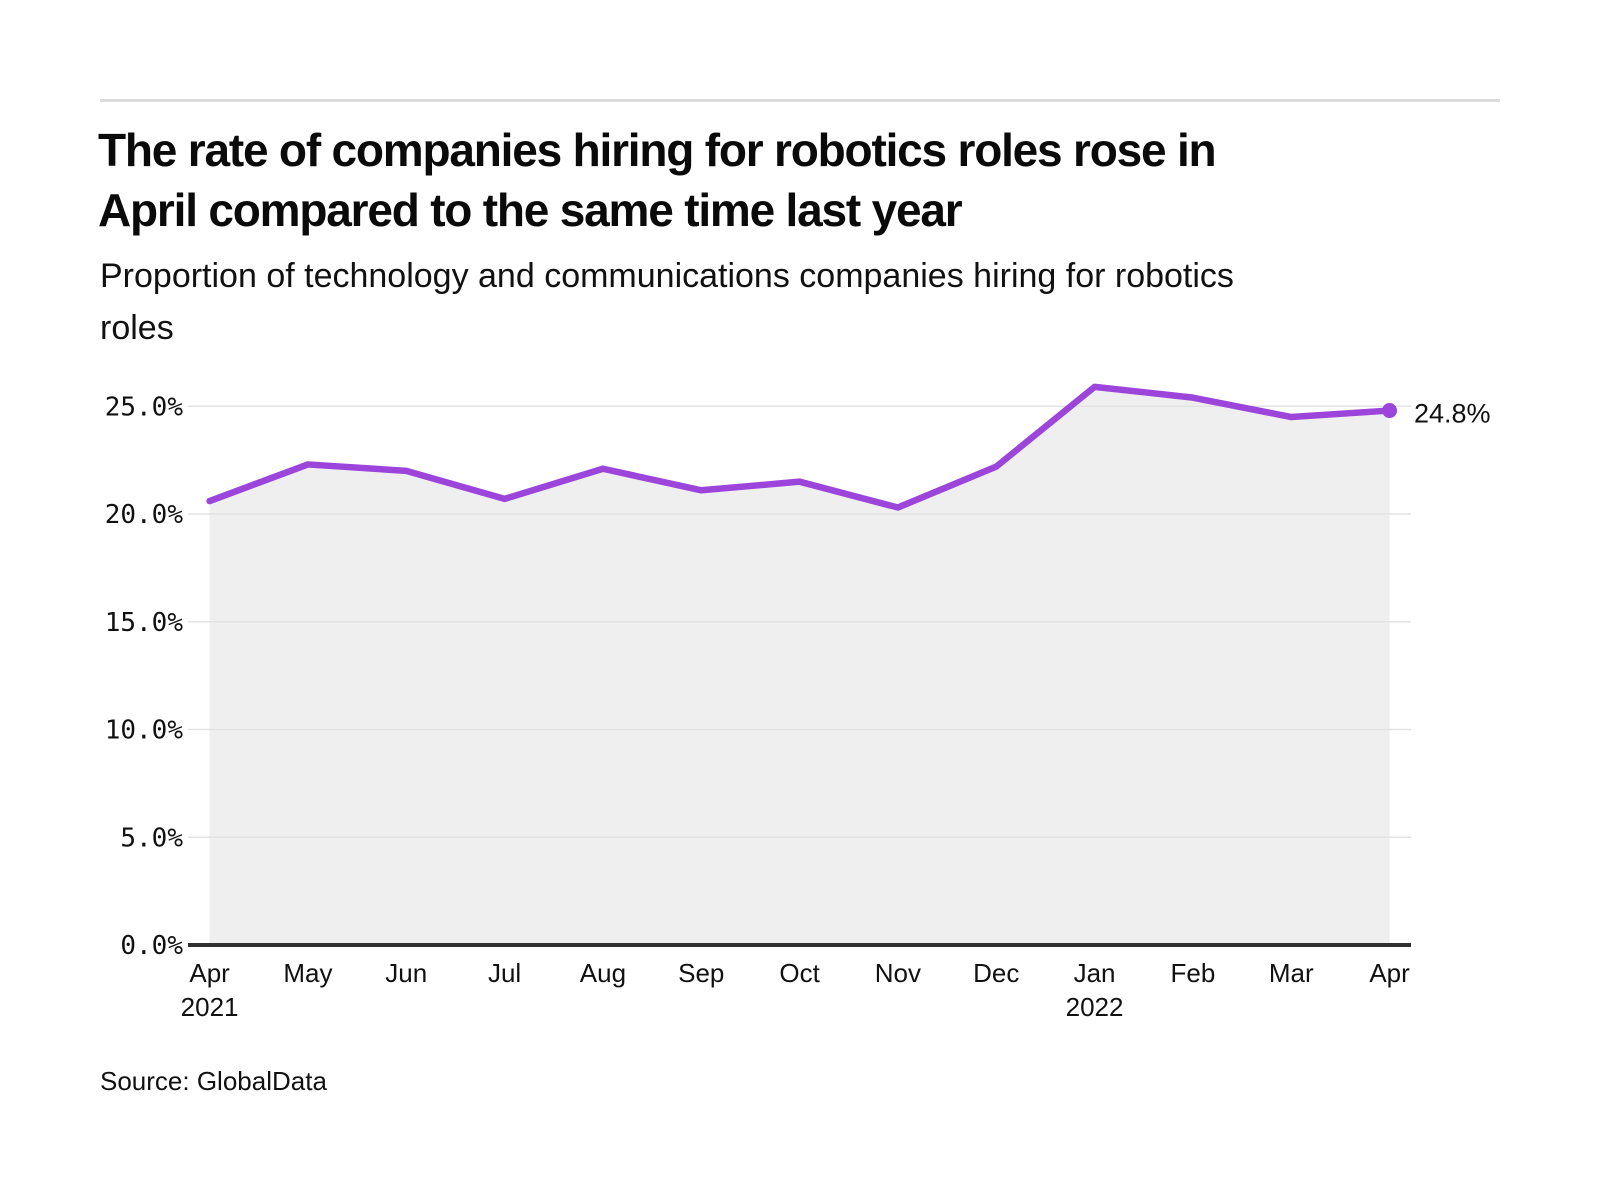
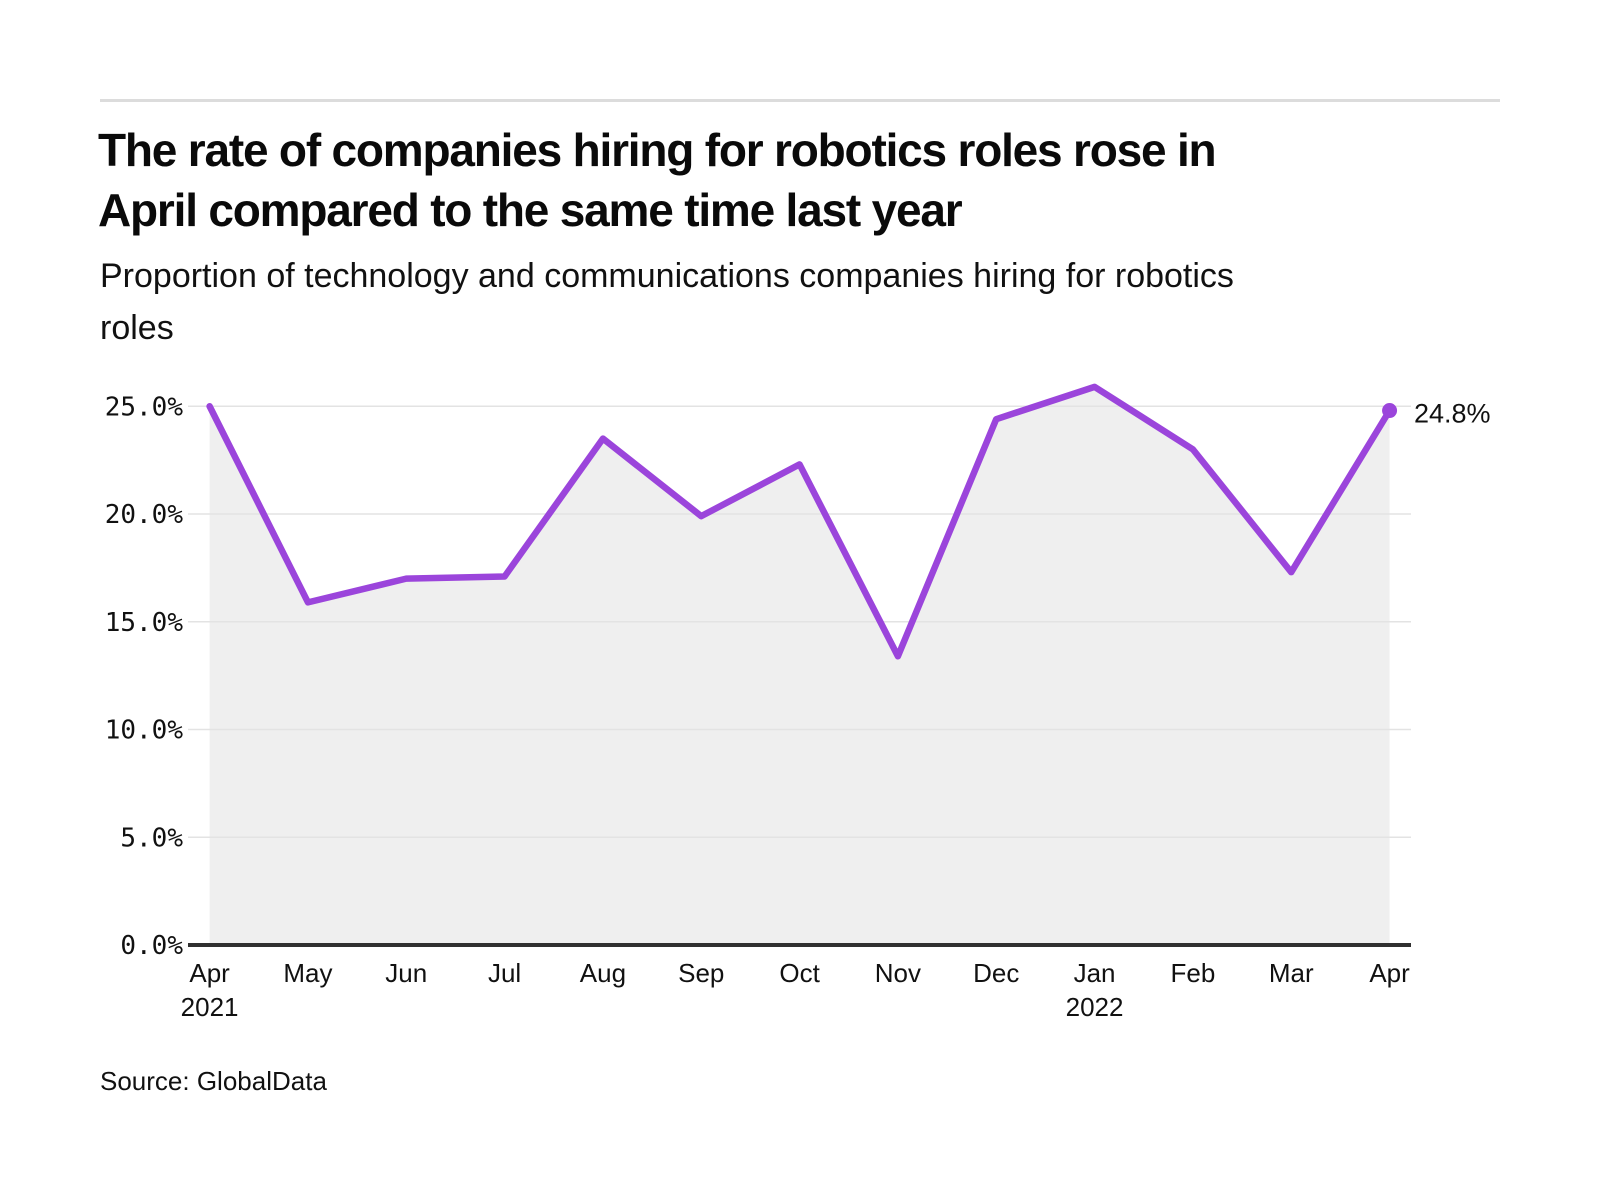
Apr 2021: 20.6% -> 25.0%
May: 22.3% -> 15.9%
Jun: 22.0% -> 17.0%
Jul: 20.7% -> 17.1%
Aug: 22.1% -> 23.5%
Sep: 21.1% -> 19.9%
Oct: 21.5% -> 22.3%
Nov: 20.3% -> 13.4%
Dec: 22.2% -> 24.4%
Feb: 25.4% -> 23.0%
Mar: 24.5% -> 17.3%
